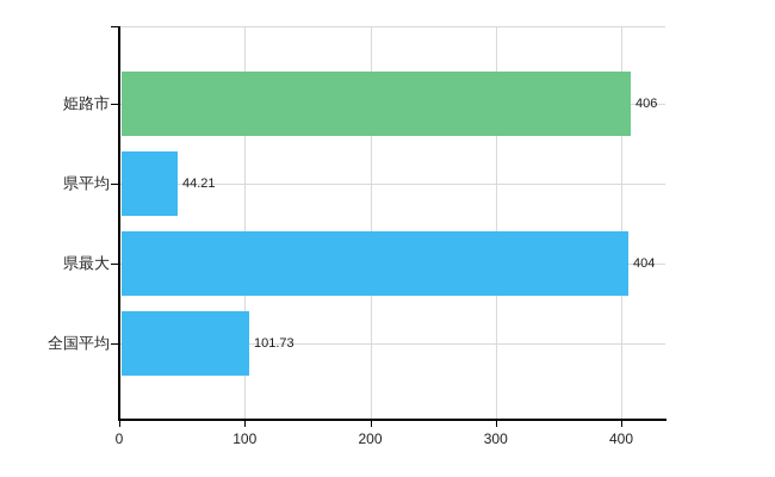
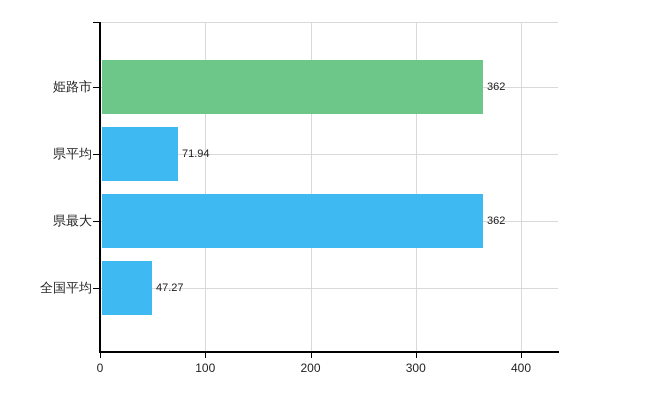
姫路市: 406 -> 362
県平均: 44.21 -> 71.94
県最大: 404 -> 362
全国平均: 101.73 -> 47.27
